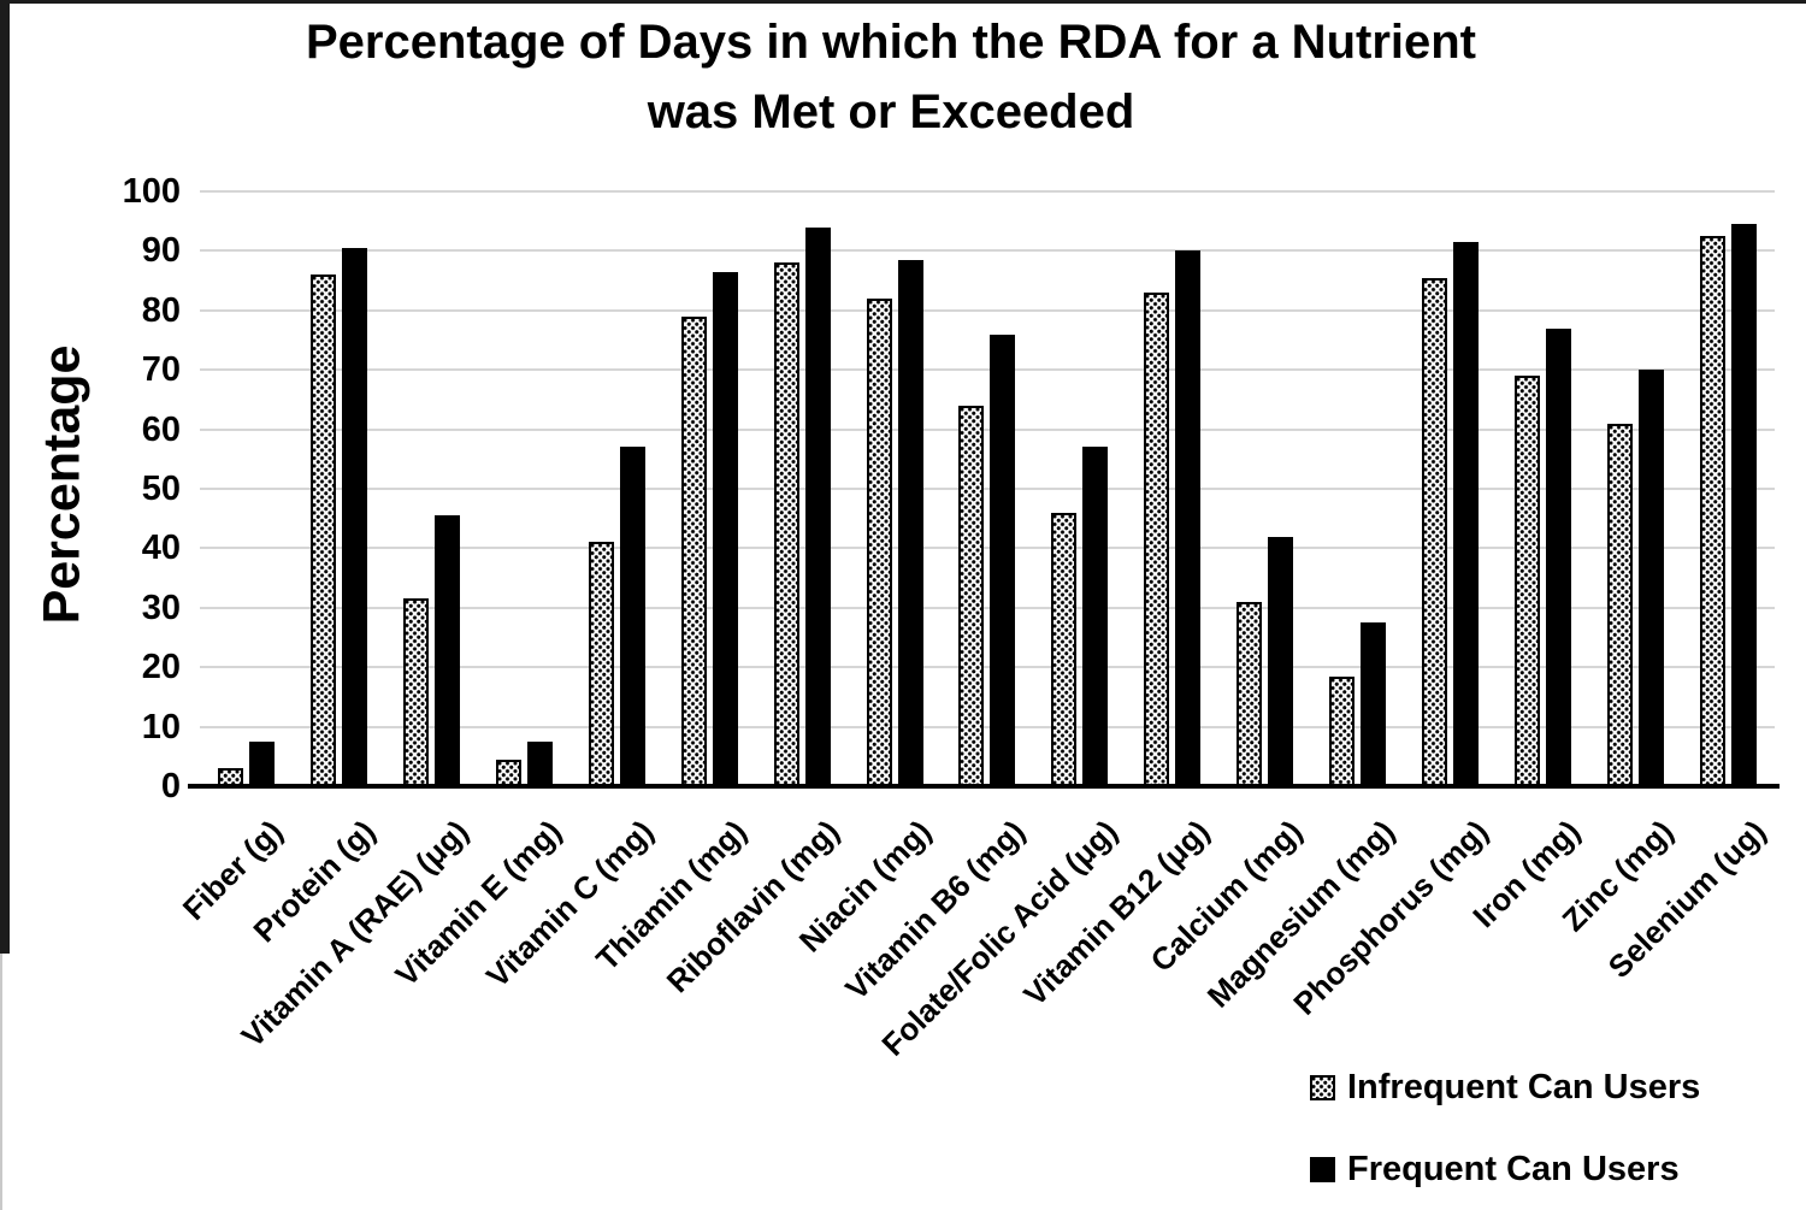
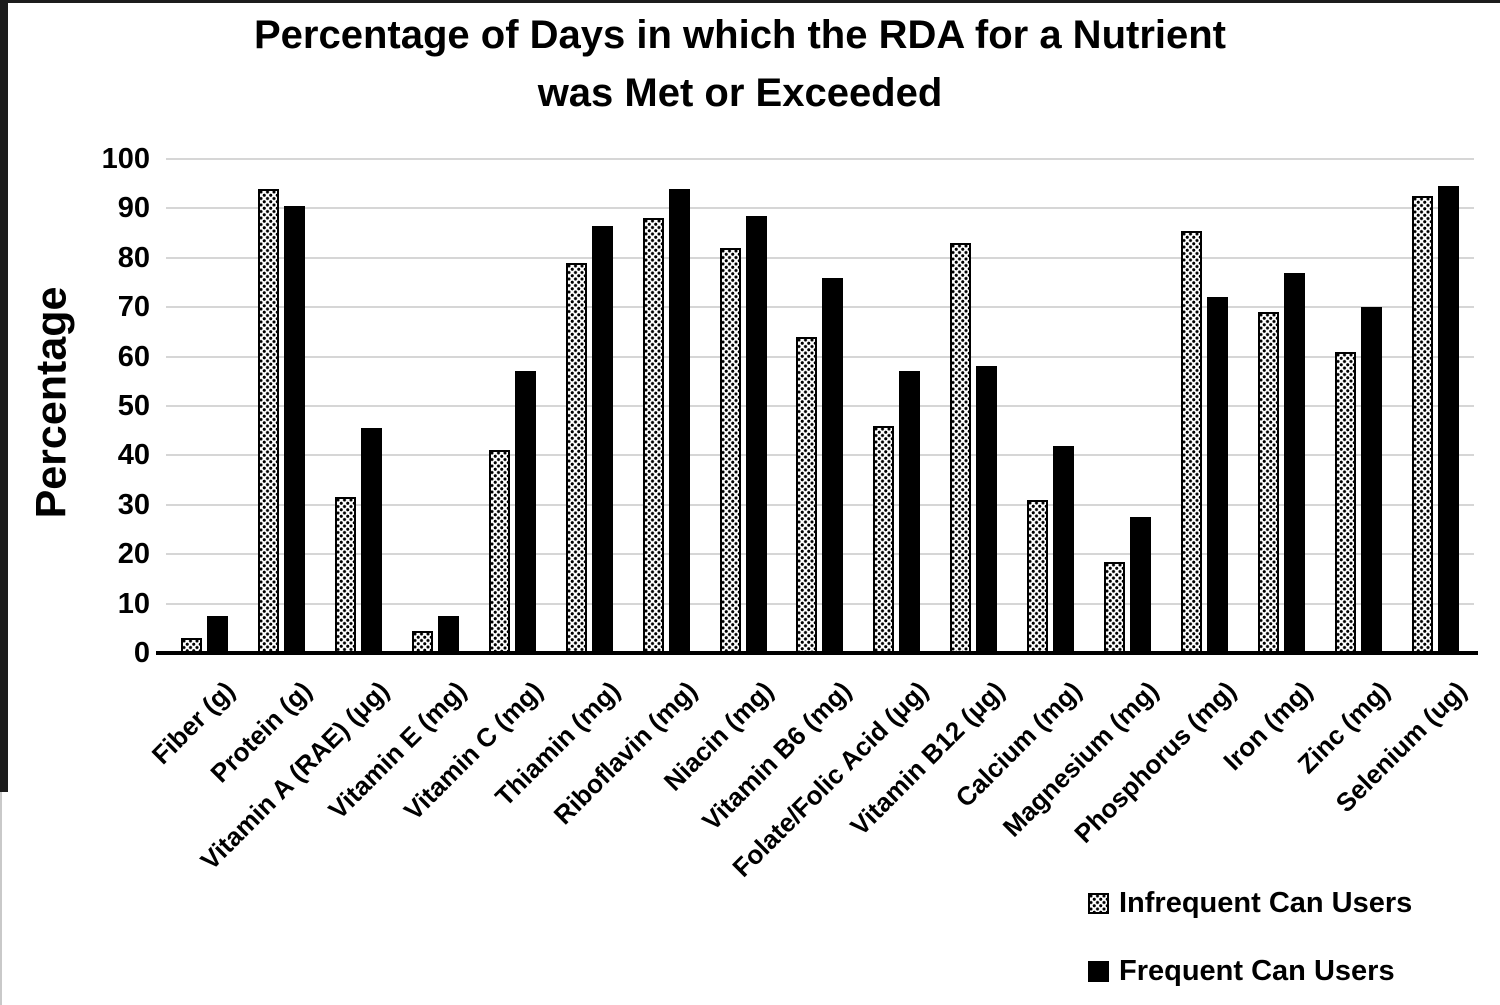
Infrequent Can Users/Protein (g): 86 -> 94
Frequent Can Users/Vitamin B12 (μg): 90 -> 58
Frequent Can Users/Phosphorus (mg): 92 -> 72
